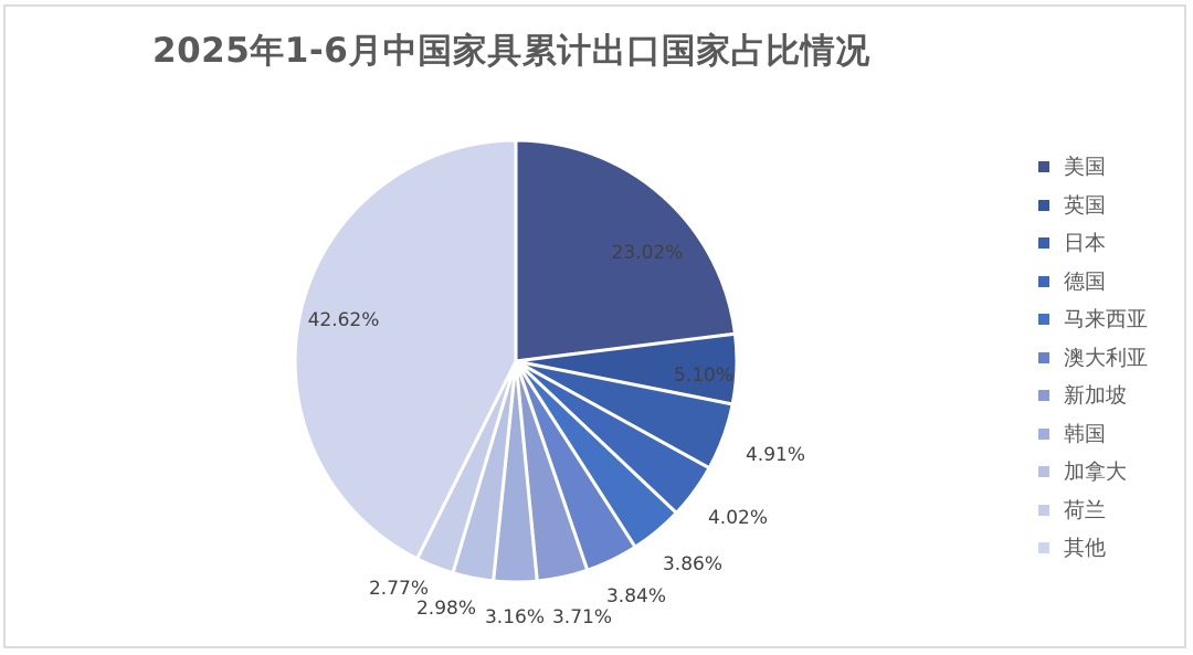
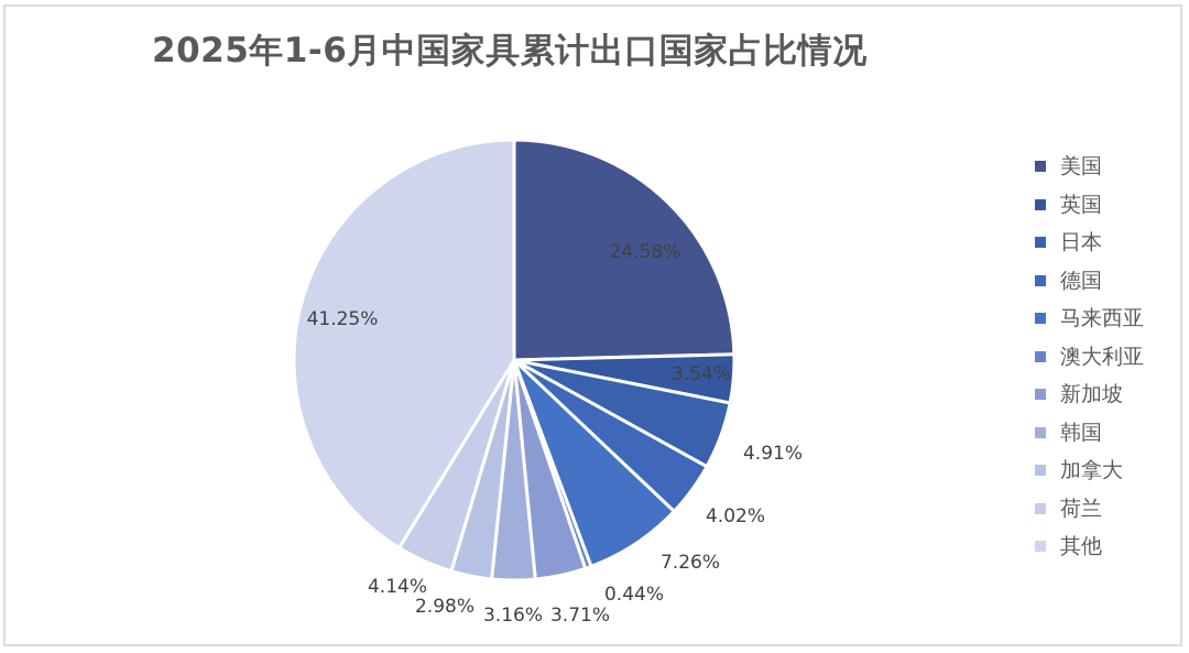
美国: 23.02% -> 24.58%
英国: 5.10% -> 3.54%
马来西亚: 3.86% -> 7.26%
澳大利亚: 3.84% -> 0.44%
荷兰: 2.77% -> 4.14%
其他: 42.62% -> 41.25%
